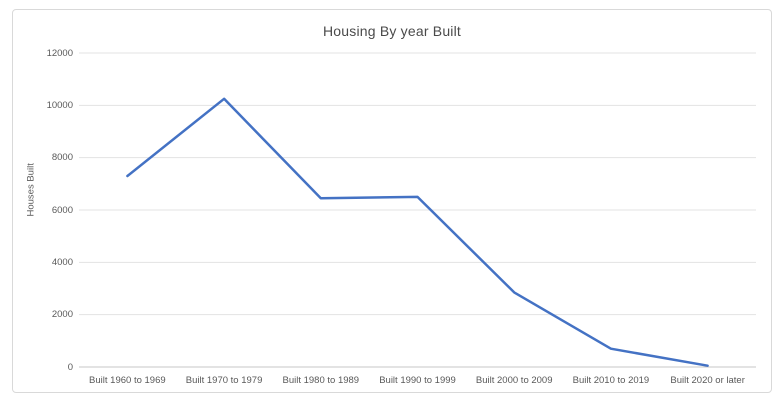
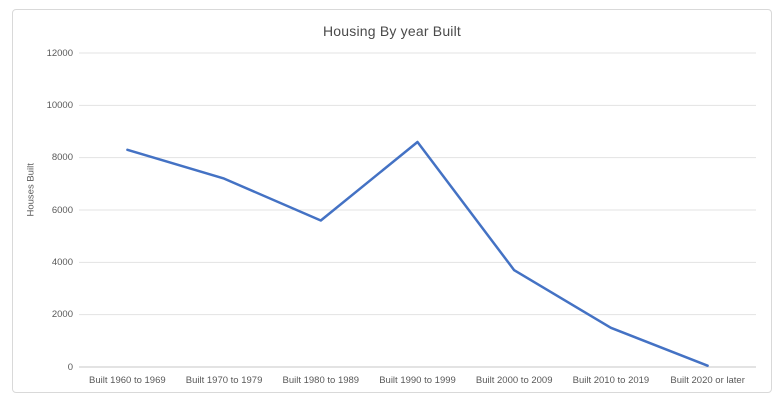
Built 1960 to 1969: 7300 -> 8300
Built 1970 to 1979: 10200 -> 7200
Built 1980 to 1989: 6400 -> 5600
Built 1990 to 1999: 6500 -> 8600
Built 2000 to 2009: 2800 -> 3700
Built 2010 to 2019: 700 -> 1500
